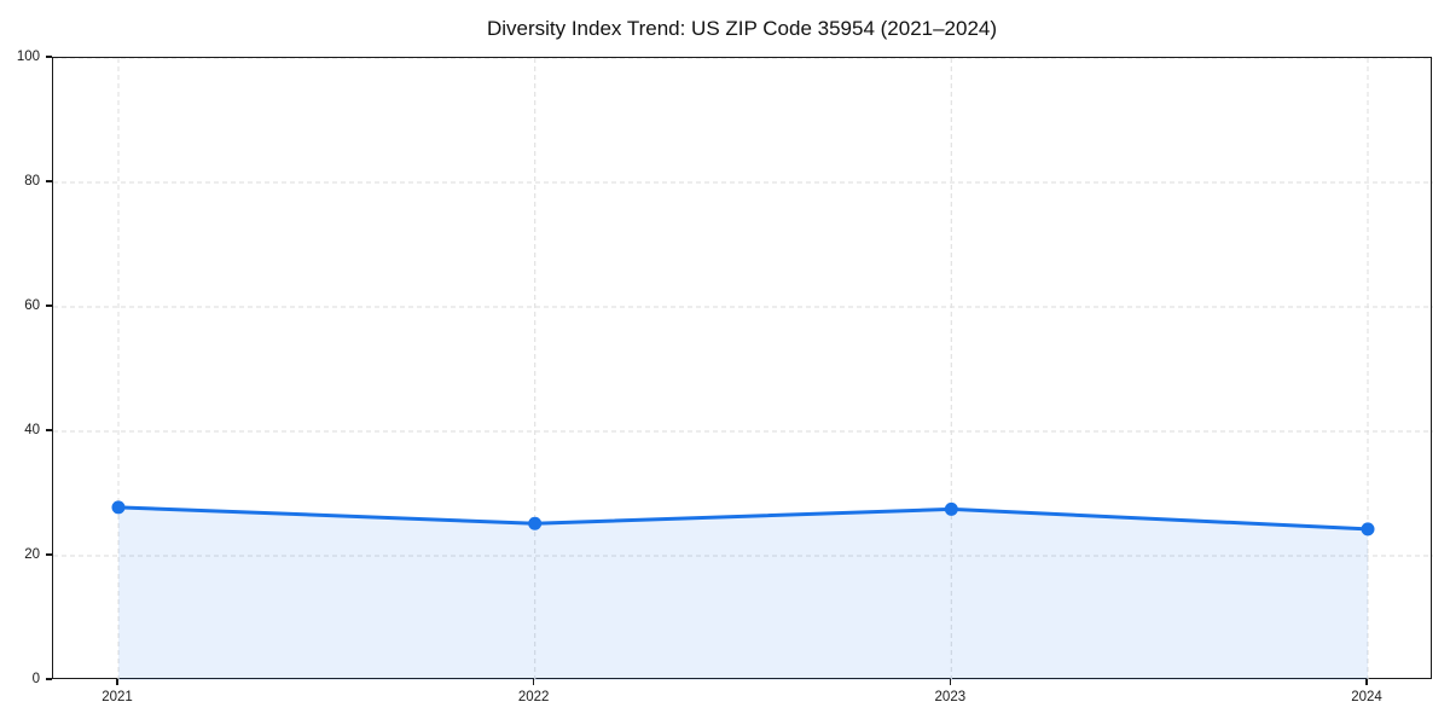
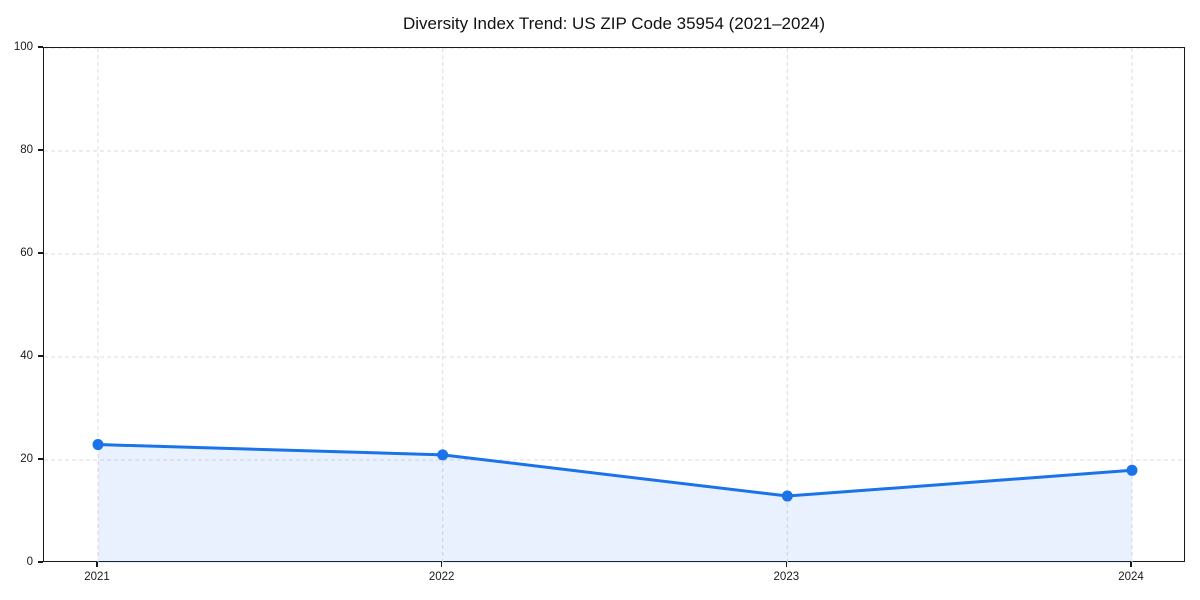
2021: 28 -> 23
2022: 25 -> 21
2023: 28 -> 13
2024: 24 -> 18
